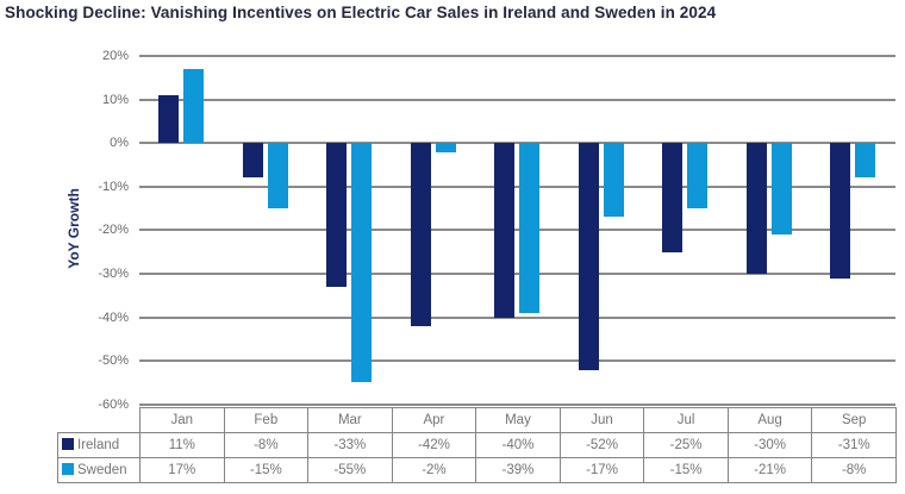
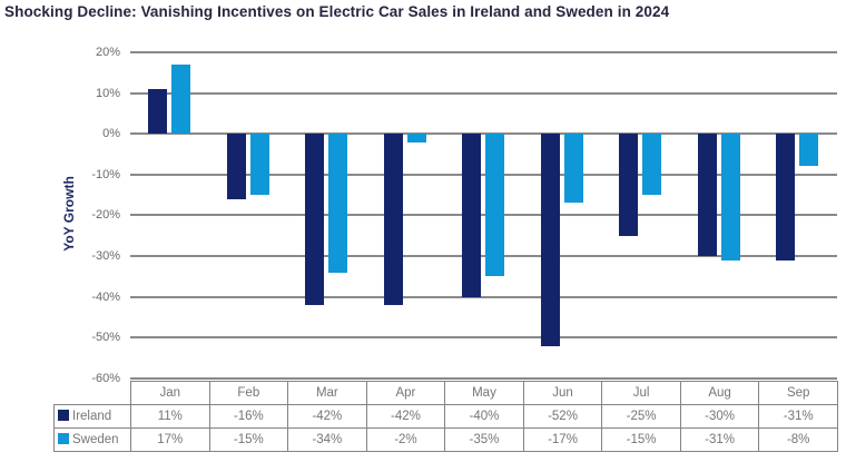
Ireland/Feb: -8% -> -16%
Ireland/Mar: -33% -> -42%
Sweden/Mar: -55% -> -34%
Sweden/May: -39% -> -35%
Sweden/Aug: -21% -> -31%
